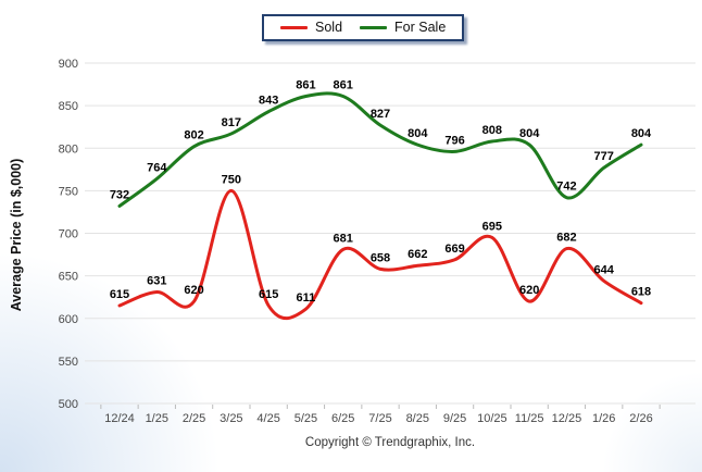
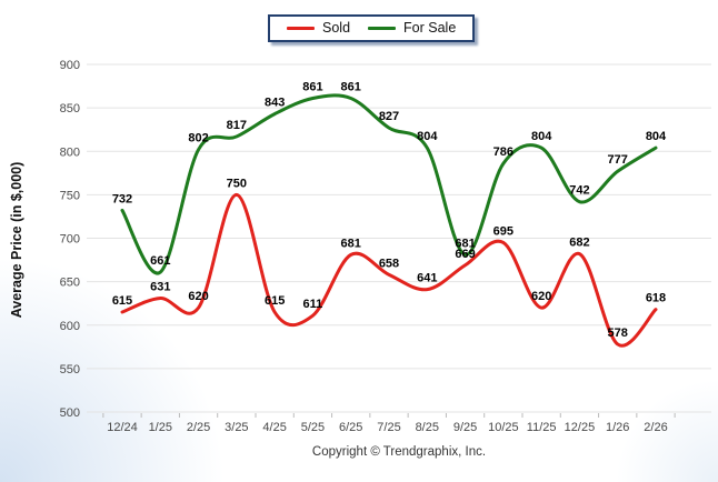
For Sale/1/25: 764 -> 661
Sold/8/25: 662 -> 641
For Sale/9/25: 796 -> 681
For Sale/10/25: 808 -> 786
Sold/1/26: 644 -> 578
